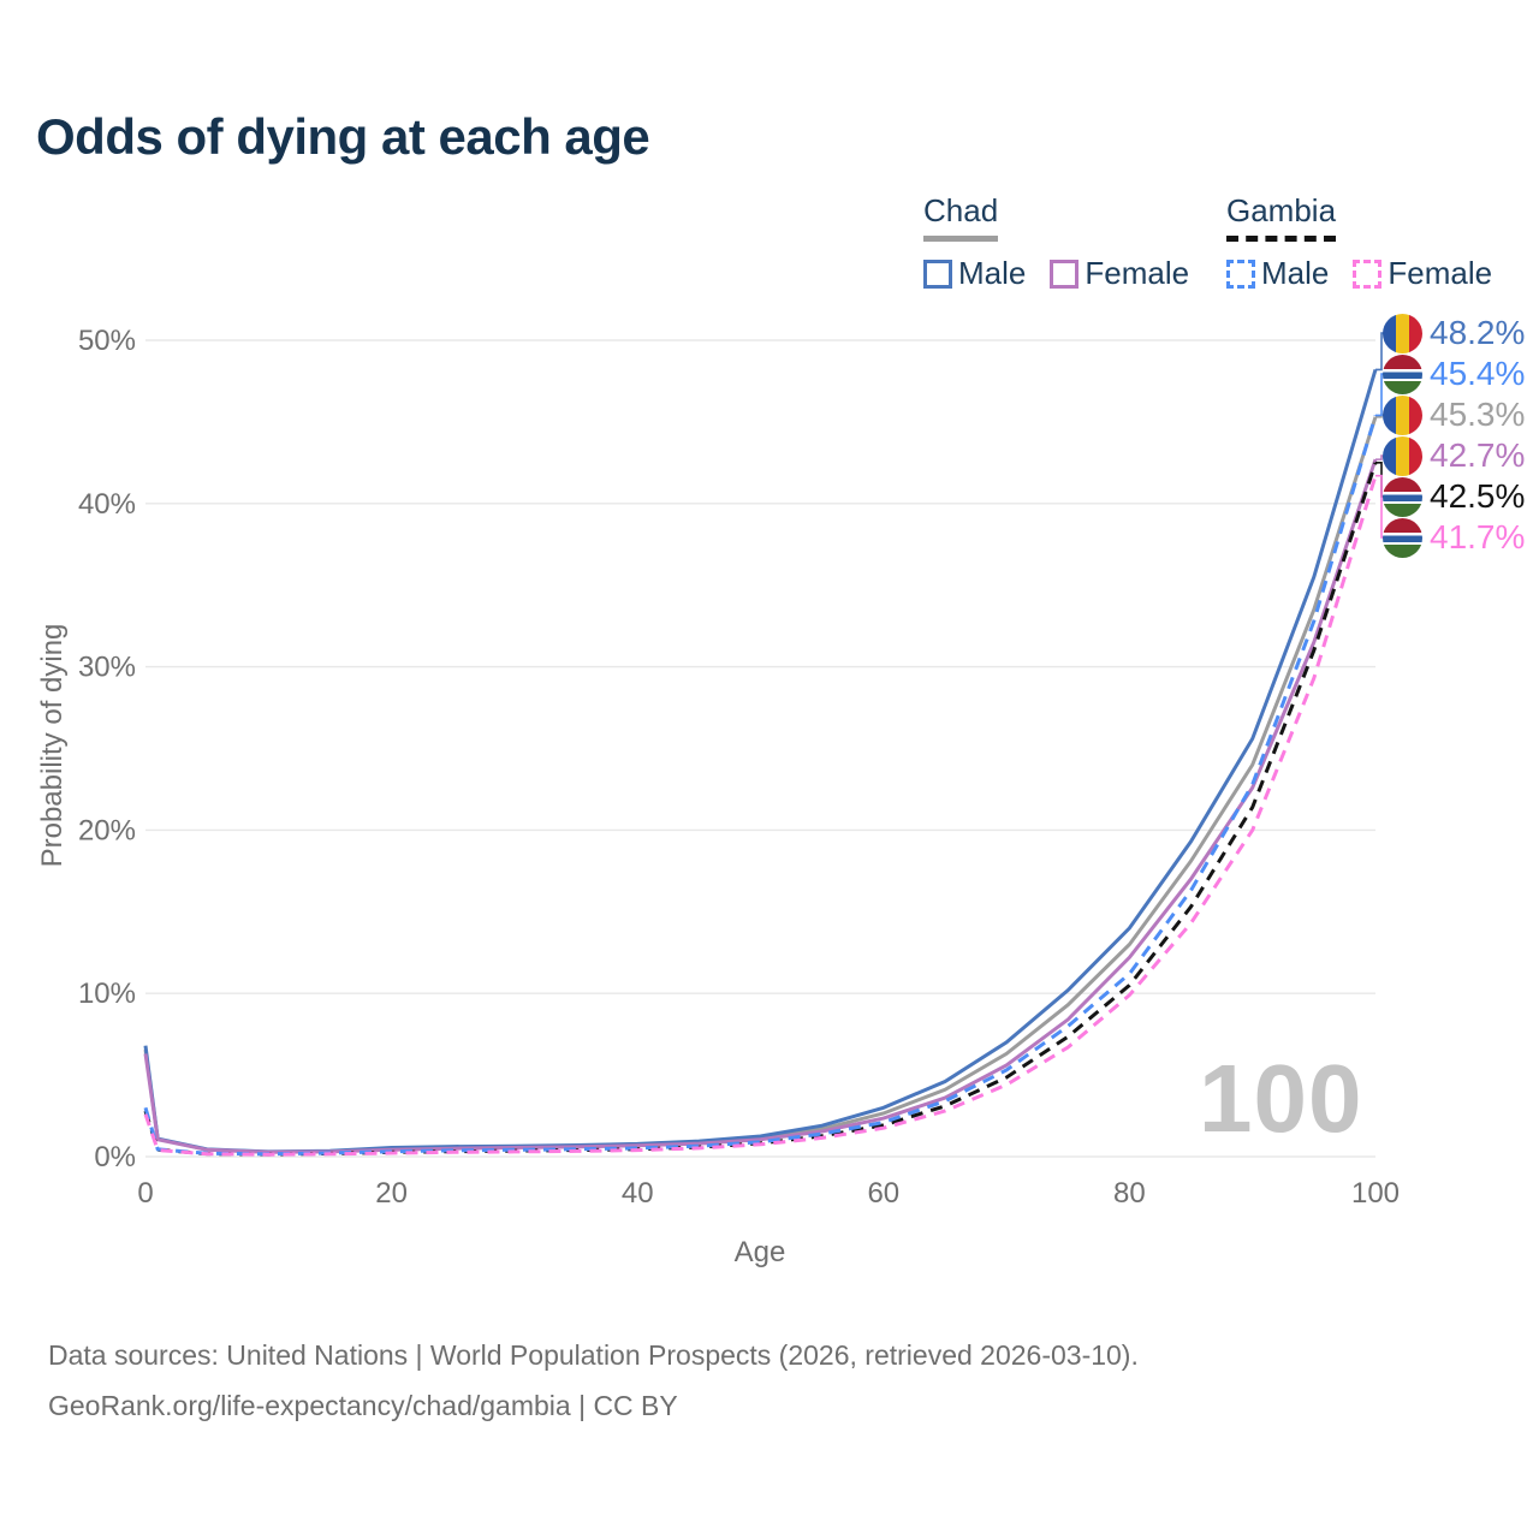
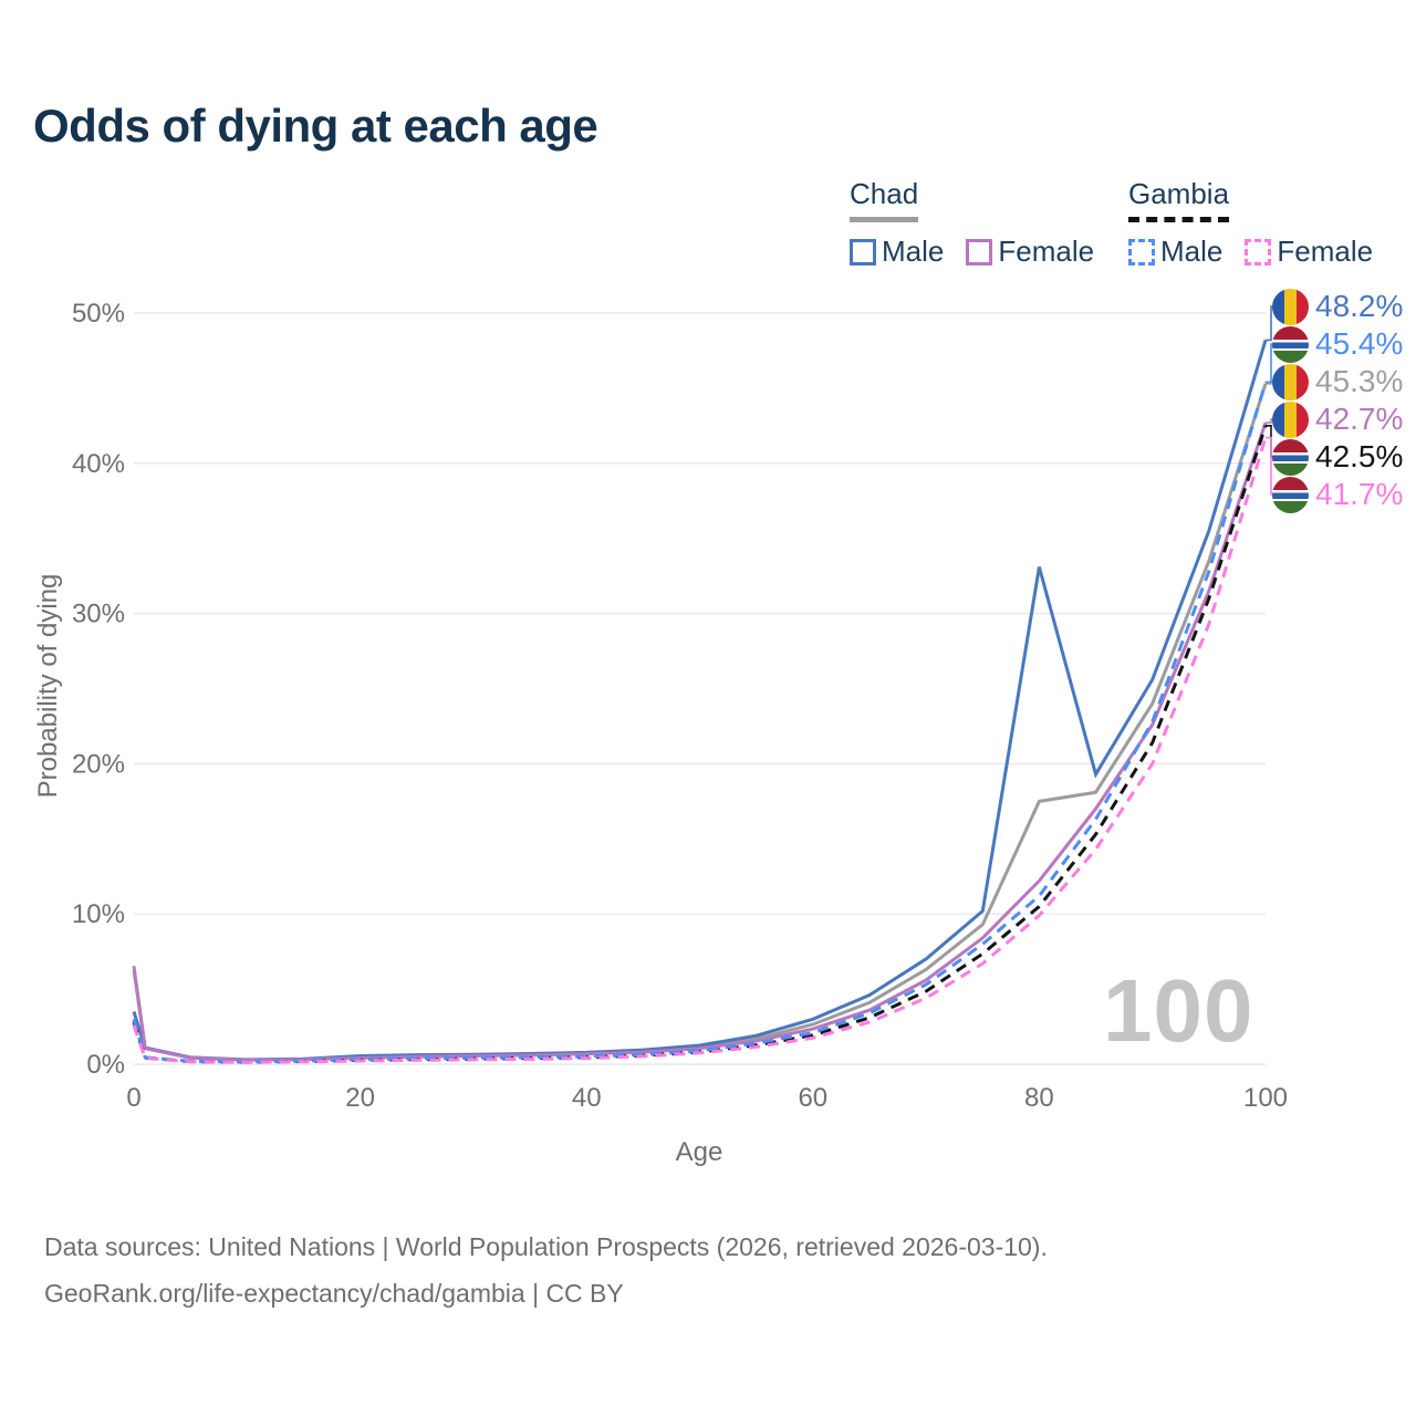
Chad Male/0: 6.8% -> 3.5%
Chad/80: 13.0% -> 17.5%
Chad Male/80: 14.0% -> 33.1%
